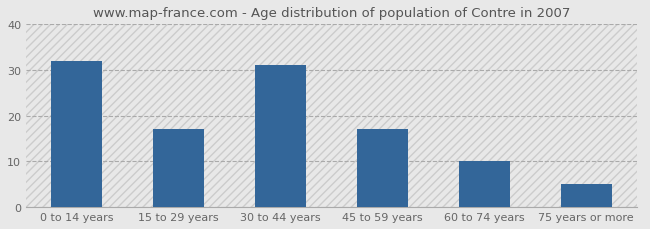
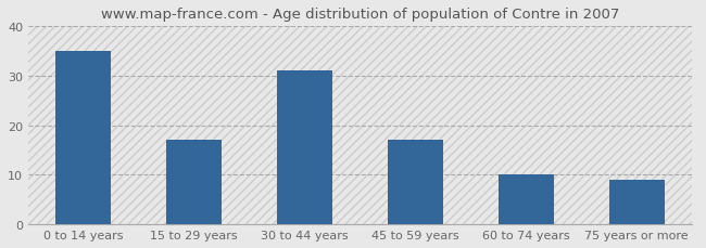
0 to 14 years: 32 -> 35
75 years or more: 5 -> 9
